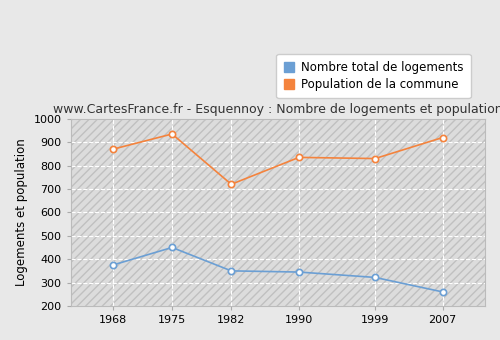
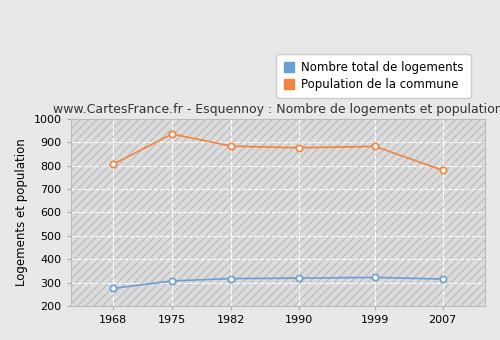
Nombre total de logements/1968: 375 -> 275
Population de la commune/1968: 870 -> 805
Nombre total de logements/1975: 450 -> 307
Nombre total de logements/1982: 350 -> 317
Population de la commune/1982: 720 -> 883
Nombre total de logements/1990: 345 -> 319
Population de la commune/1990: 835 -> 876
Population de la commune/1999: 830 -> 882
Nombre total de logements/2007: 260 -> 315
Population de la commune/2007: 920 -> 780
